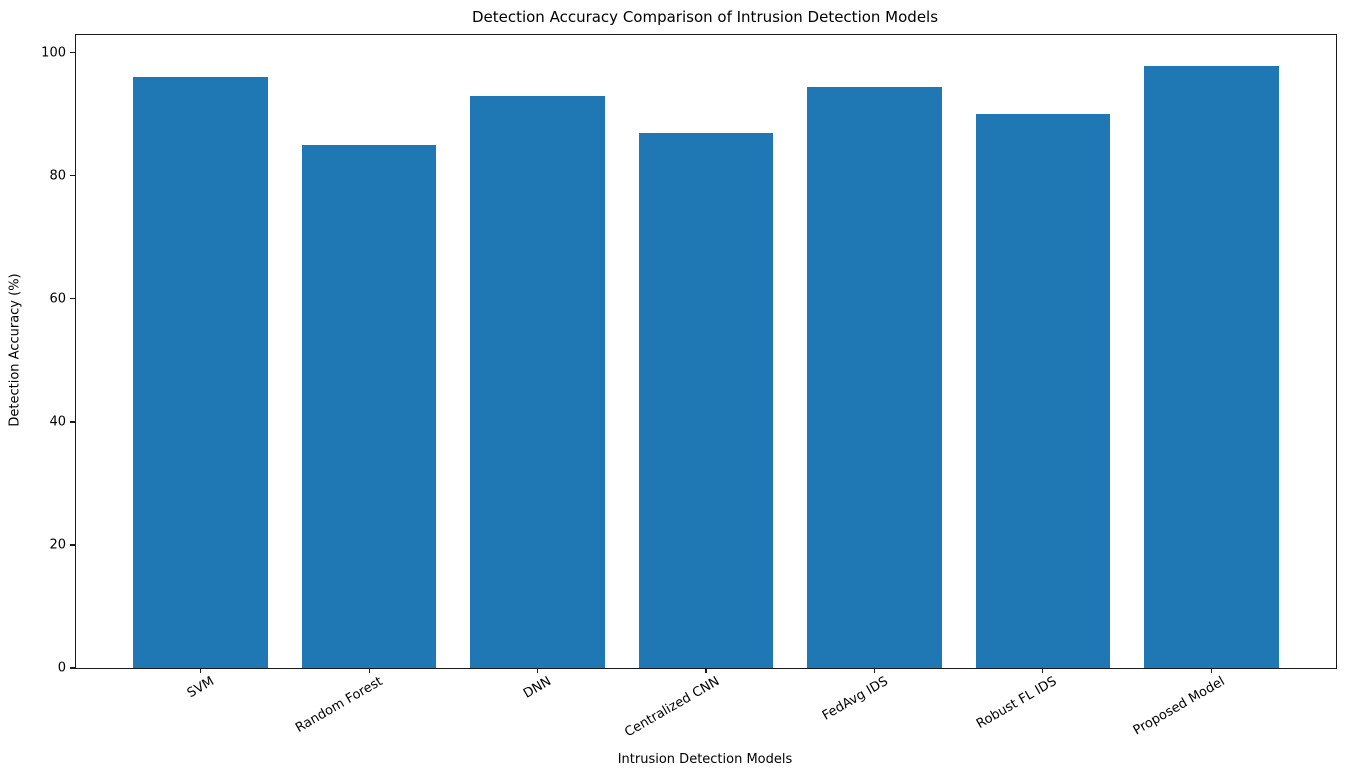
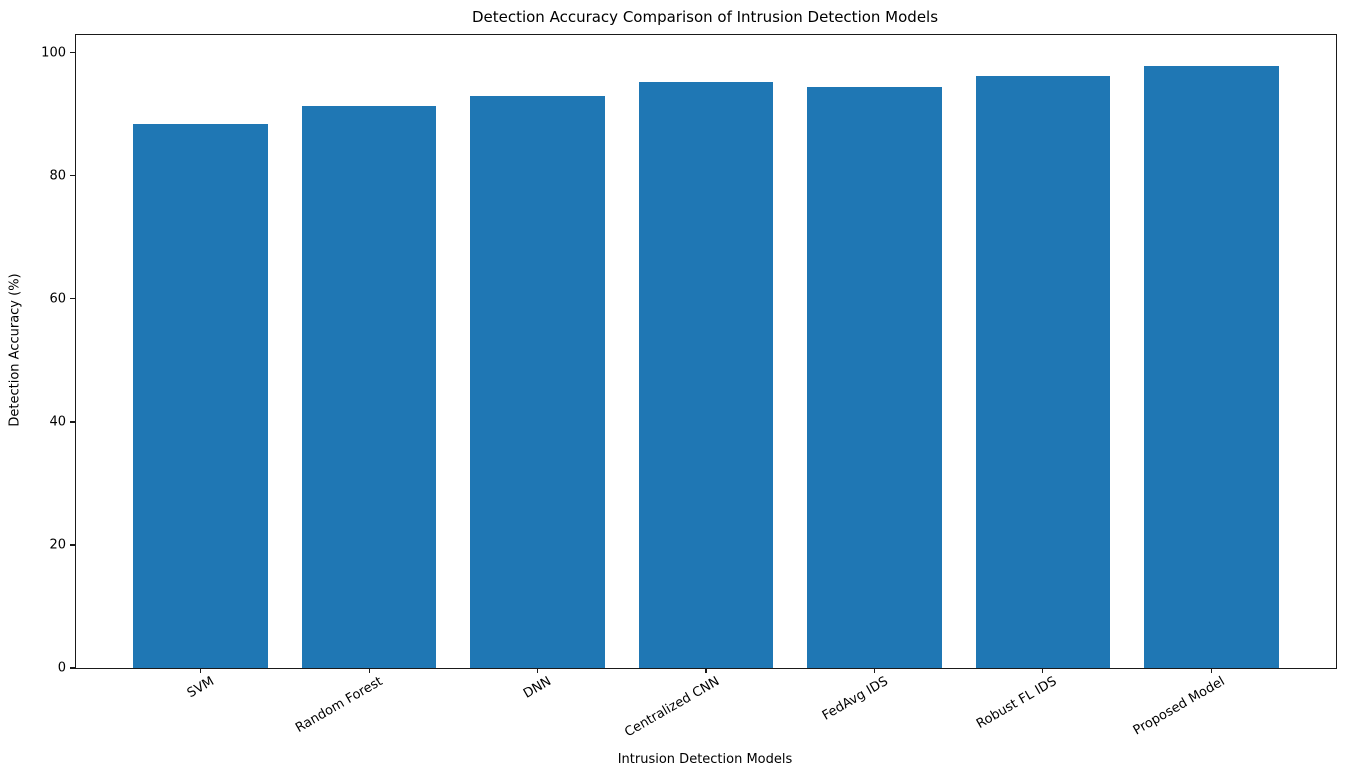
SVM: 96 -> 88
Random Forest: 85 -> 91
Centralized CNN: 87 -> 95
Robust FL IDS: 90 -> 96
